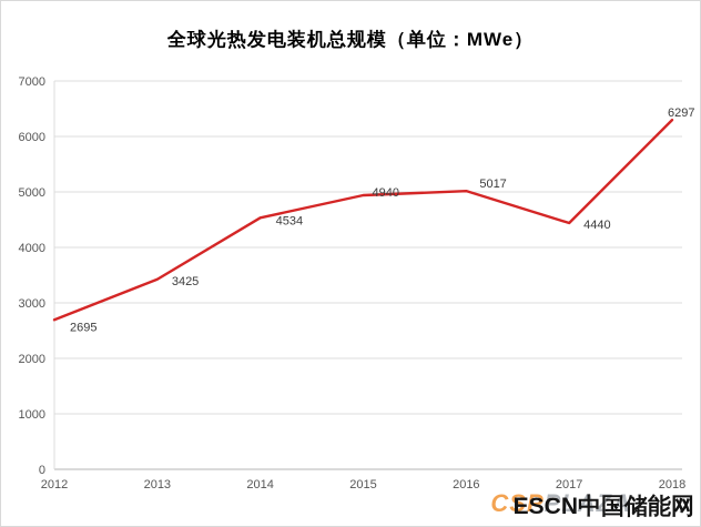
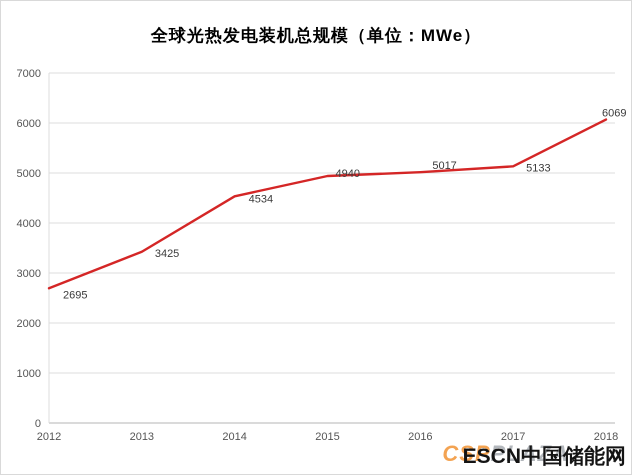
2017: 4440 -> 5133
2018: 6297 -> 6069
